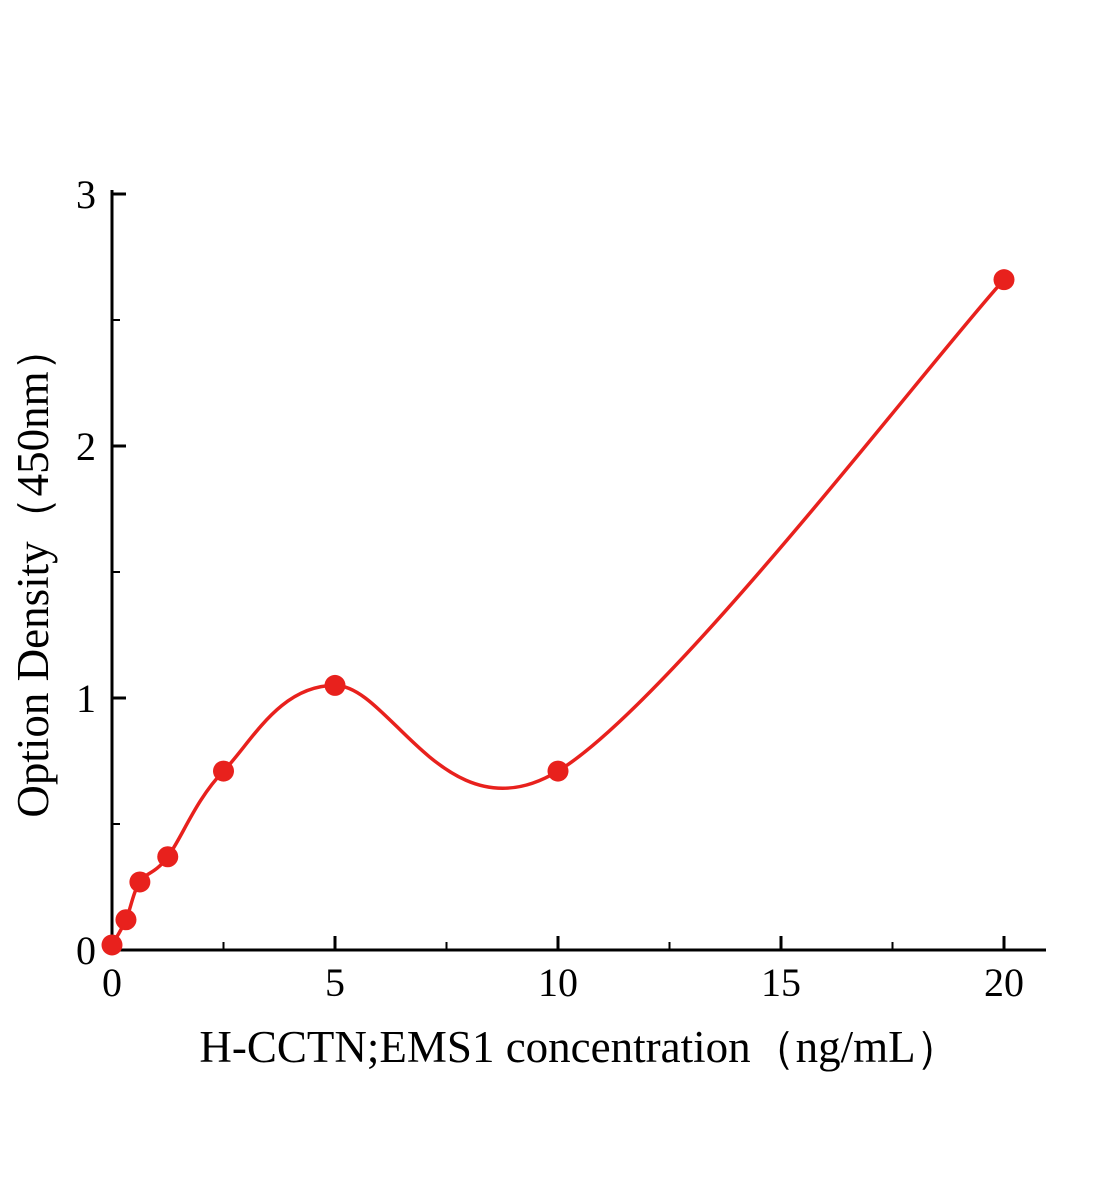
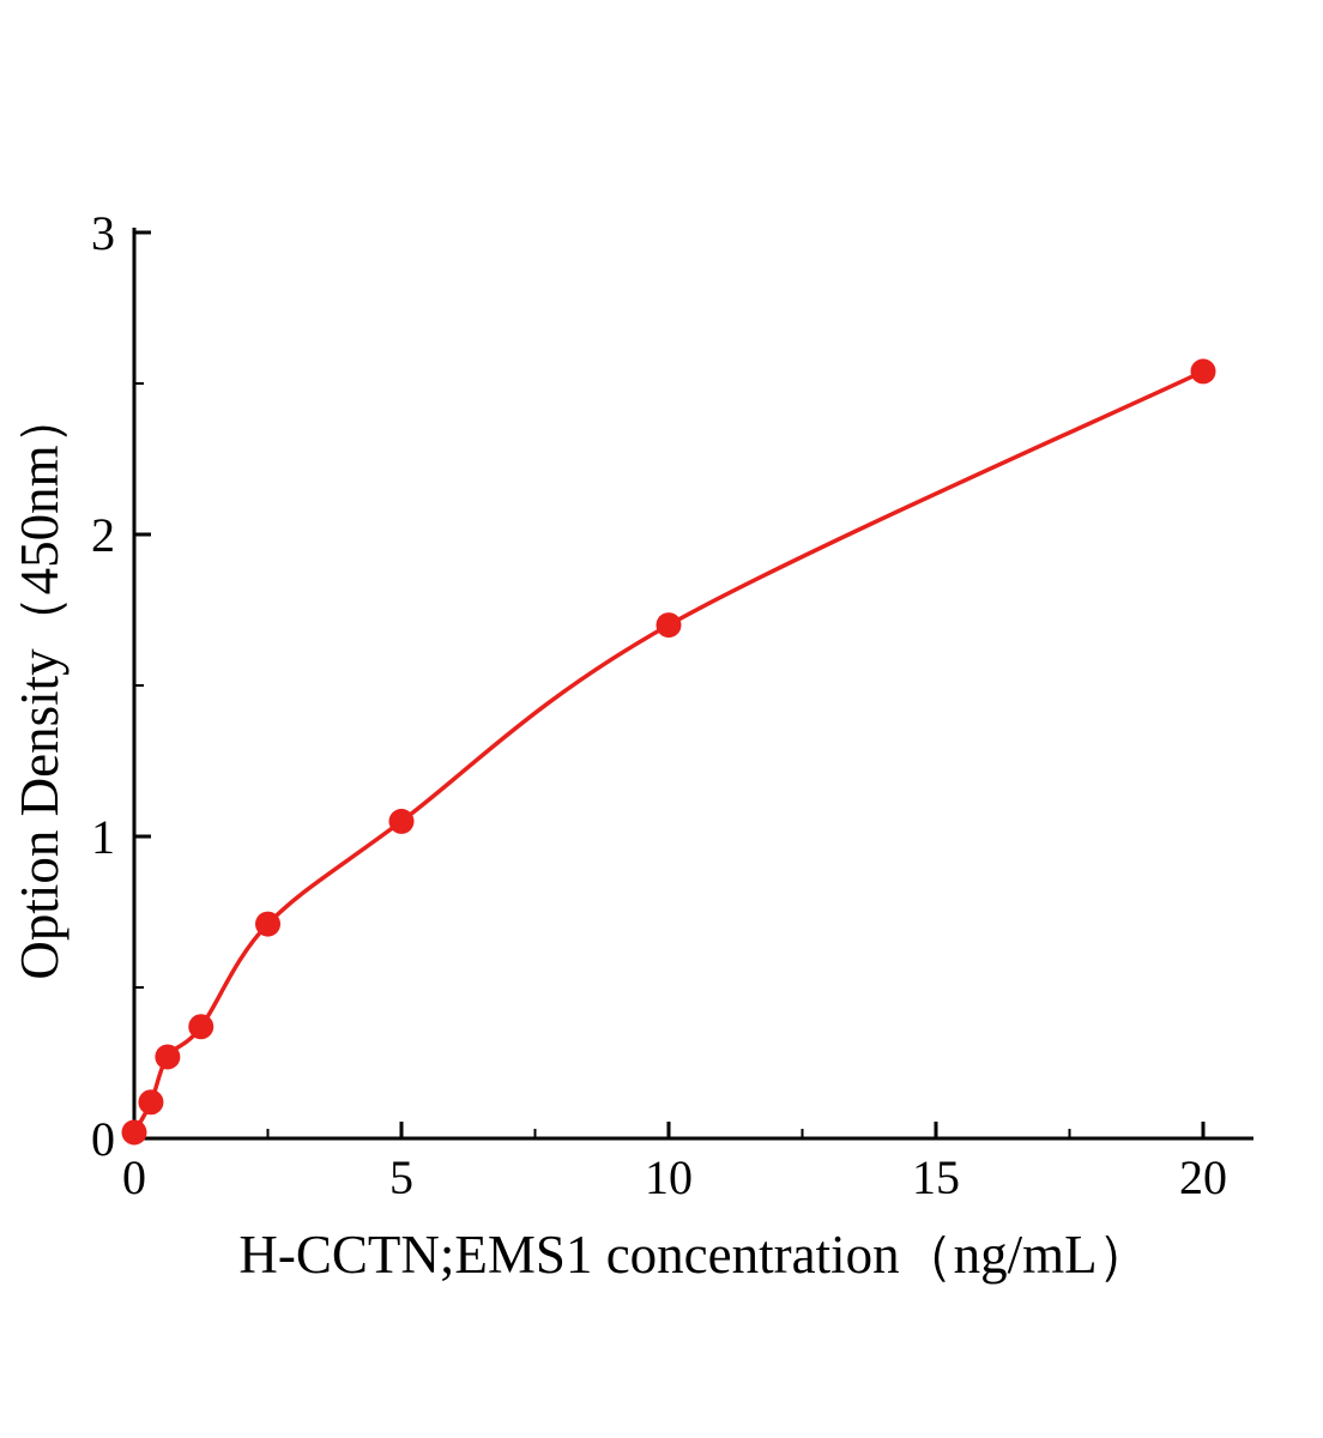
10: 0.71 -> 1.70
20: 2.66 -> 2.54
